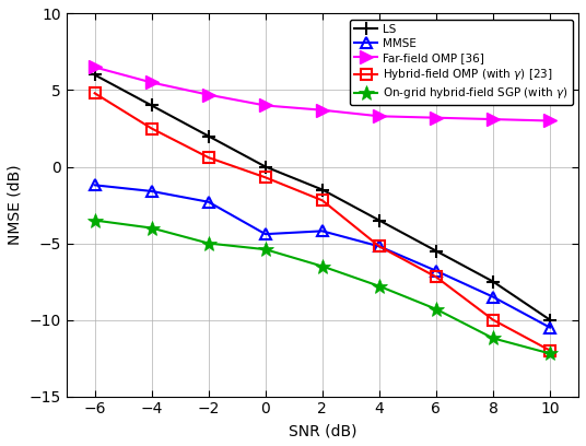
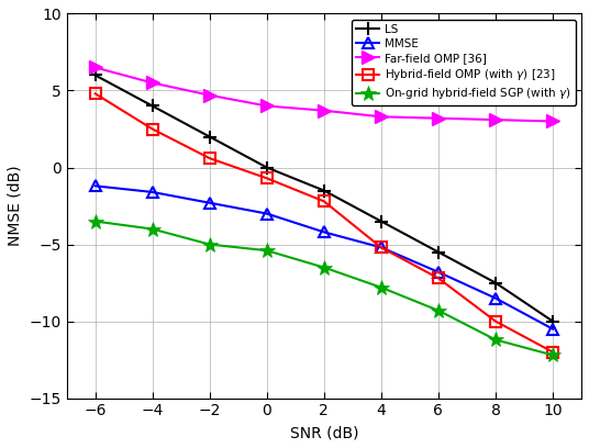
MMSE/0: -4.4 -> -3.0
